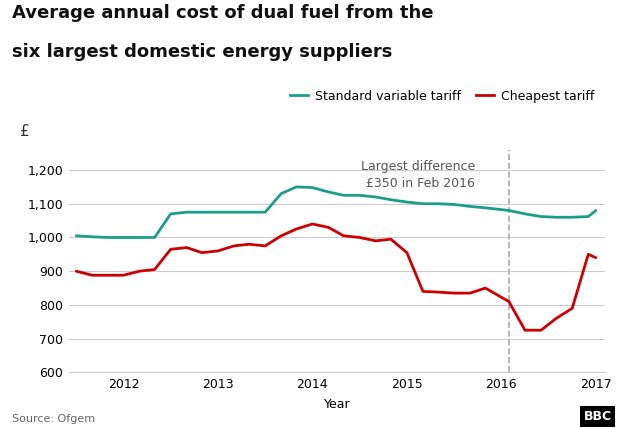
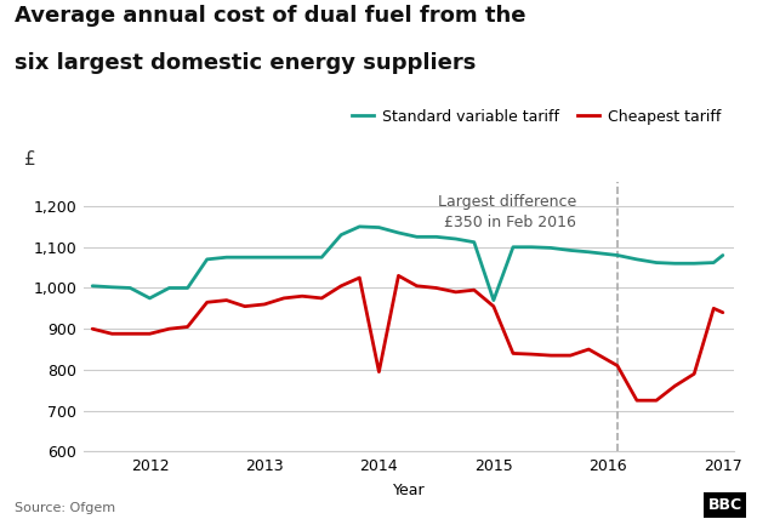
Standard variable tariff/2012: 1,000 -> 975
Cheapest tariff/2014: 1,040 -> 795
Standard variable tariff/2015: 1,105 -> 970
